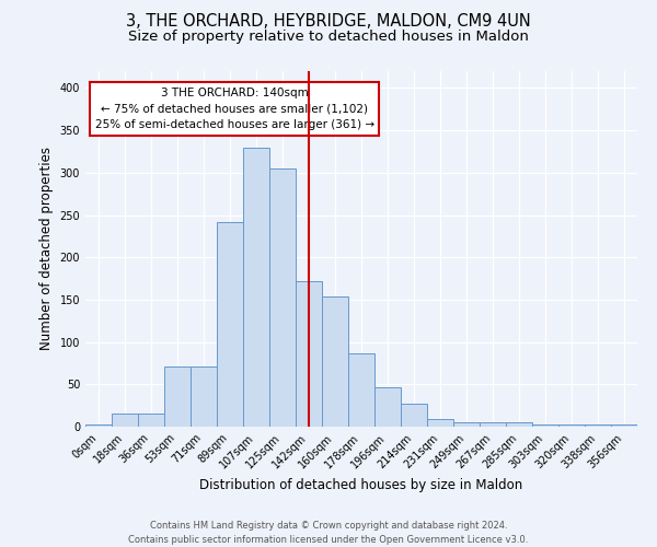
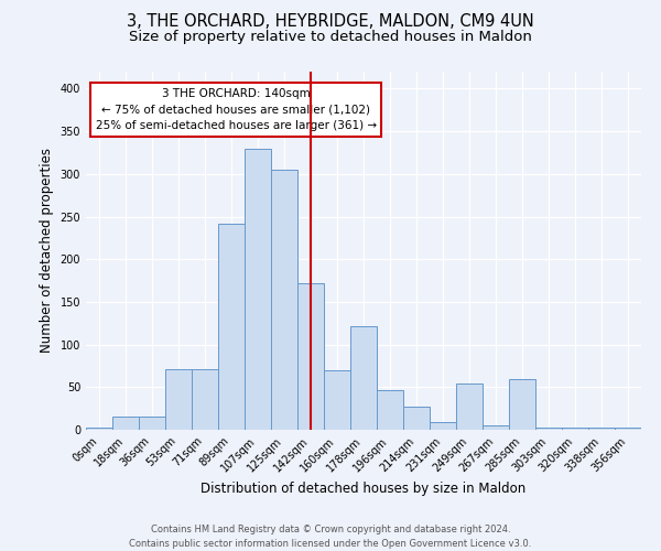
160sqm: 154 -> 70
178sqm: 87 -> 122
249sqm: 5 -> 54
285sqm: 5 -> 60
